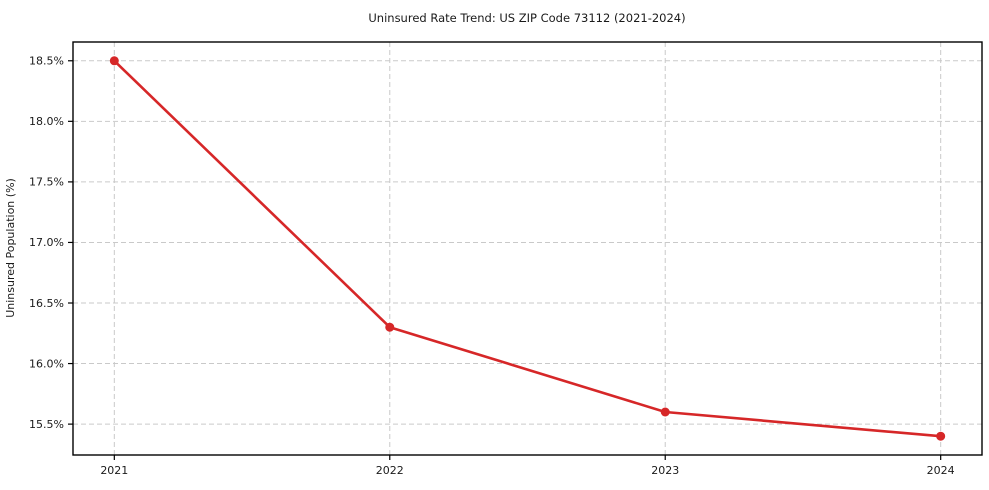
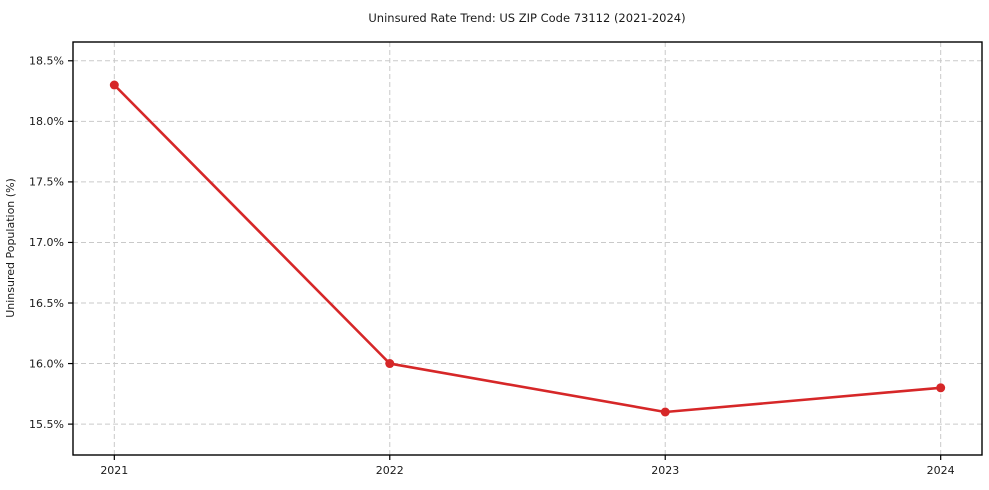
2021: 18.5% -> 18.3%
2022: 16.3% -> 16.0%
2024: 15.4% -> 15.8%
